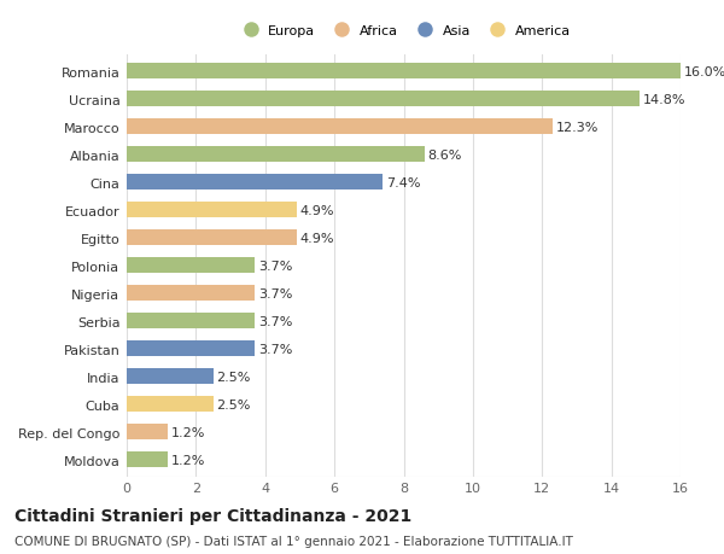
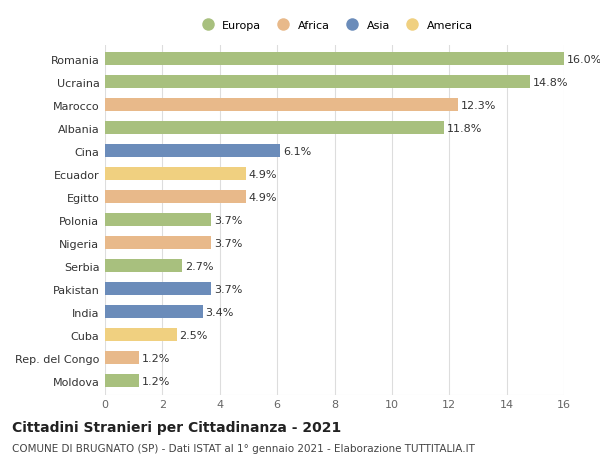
Albania: 8.6% -> 11.8%
Cina: 7.4% -> 6.1%
Serbia: 3.7% -> 2.7%
India: 2.5% -> 3.4%
